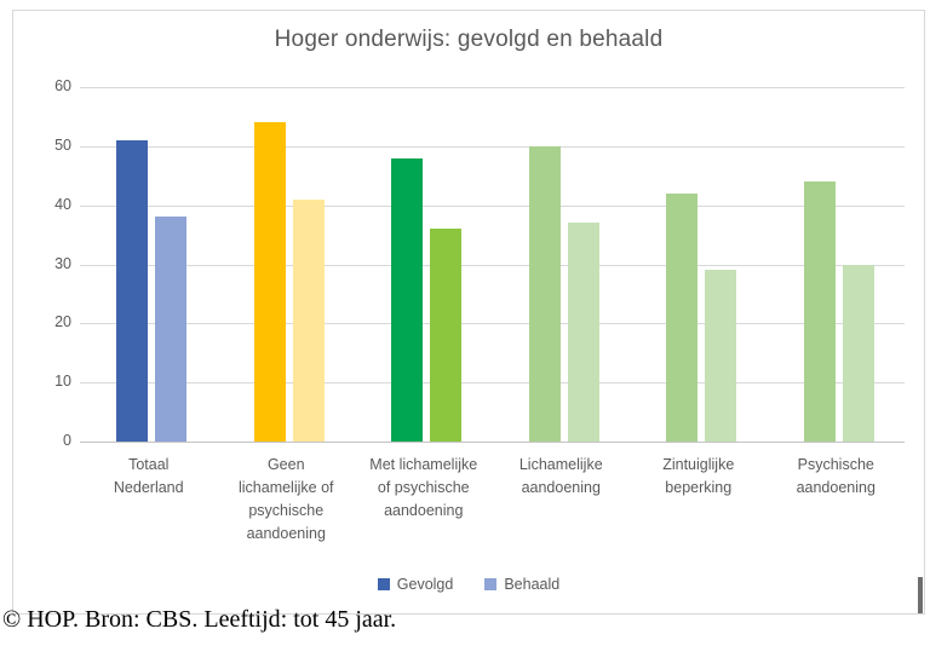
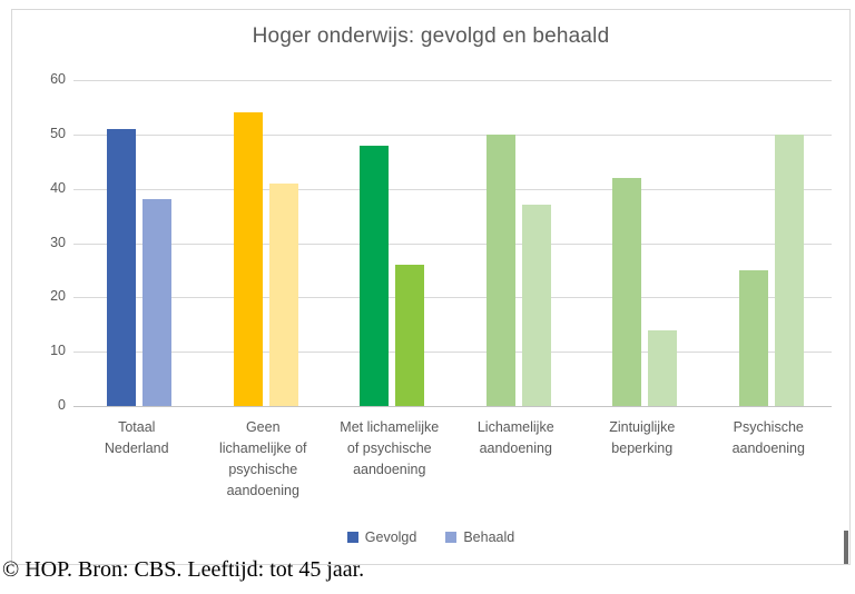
Behaald/Met lichamelijke of psychische aandoening: 36 -> 26
Behaald/Zintuiglijke beperking: 29 -> 14
Gevolgd/Psychische aandoening: 44 -> 25
Behaald/Psychische aandoening: 30 -> 50
